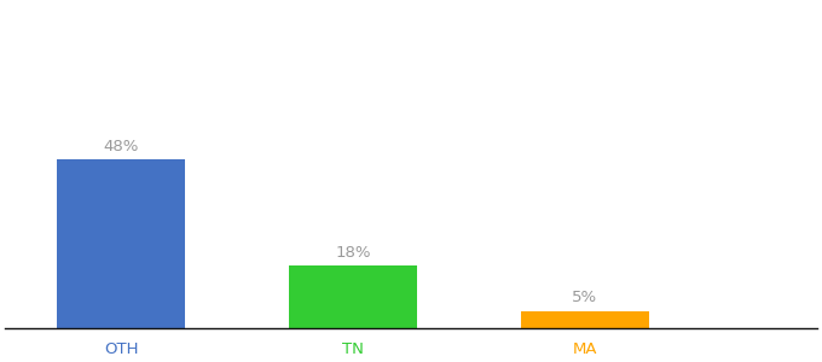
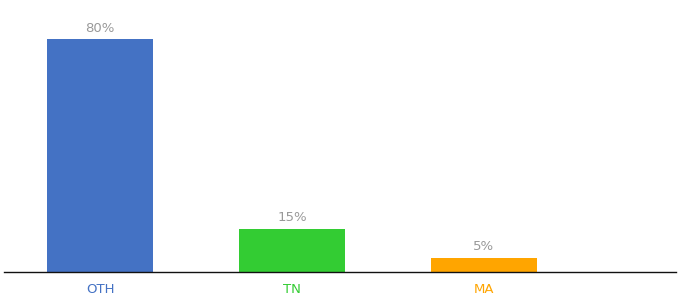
OTH: 48% -> 80%
TN: 18% -> 15%
